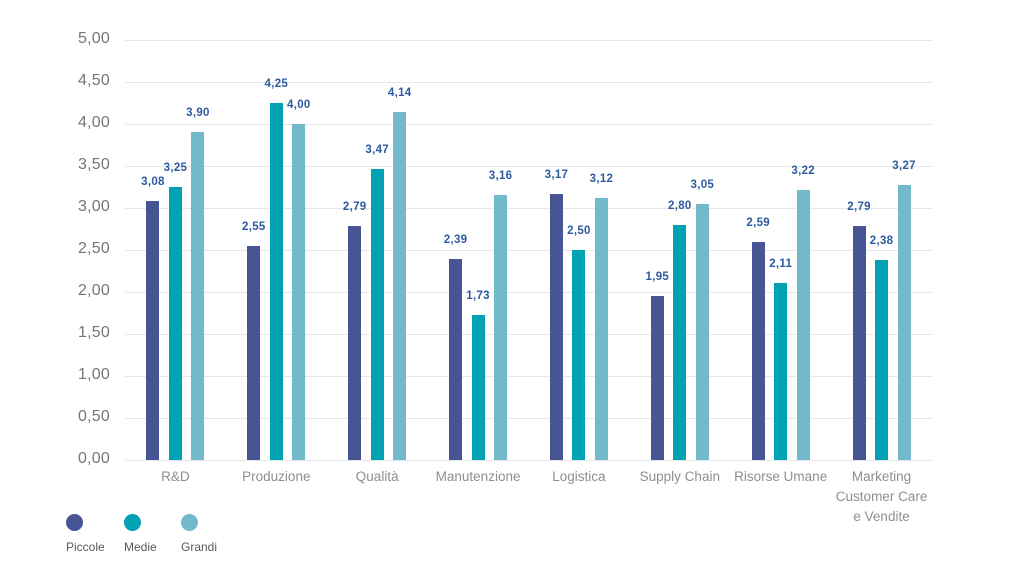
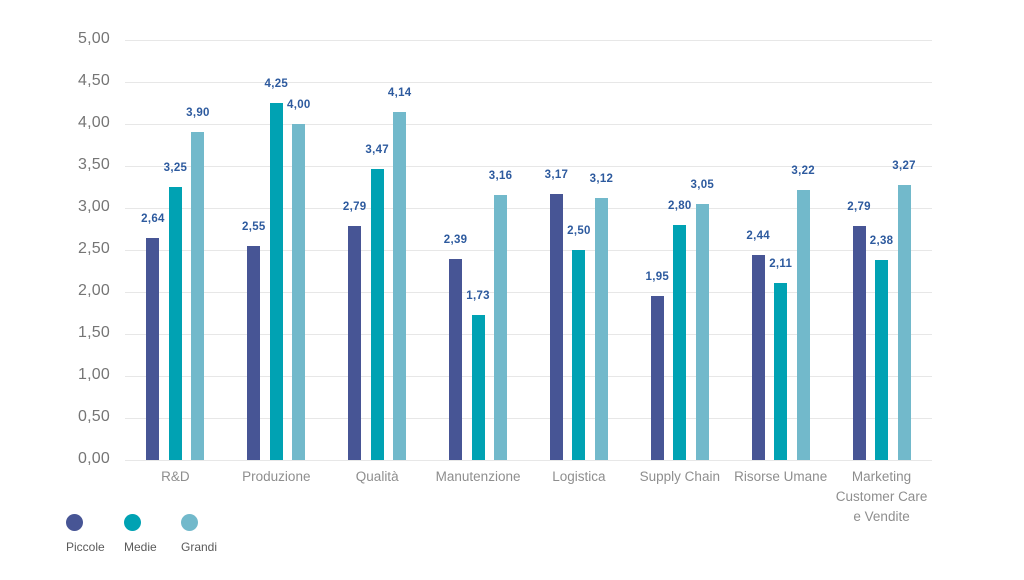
Piccole/R&D: 3,08 -> 2,64
Piccole/Risorse Umane: 2,59 -> 2,44
